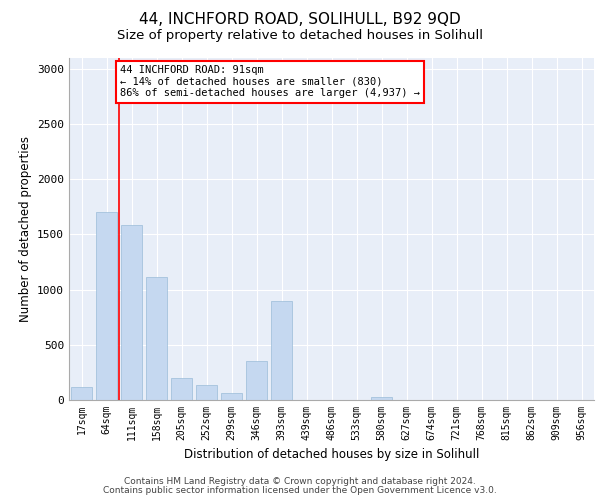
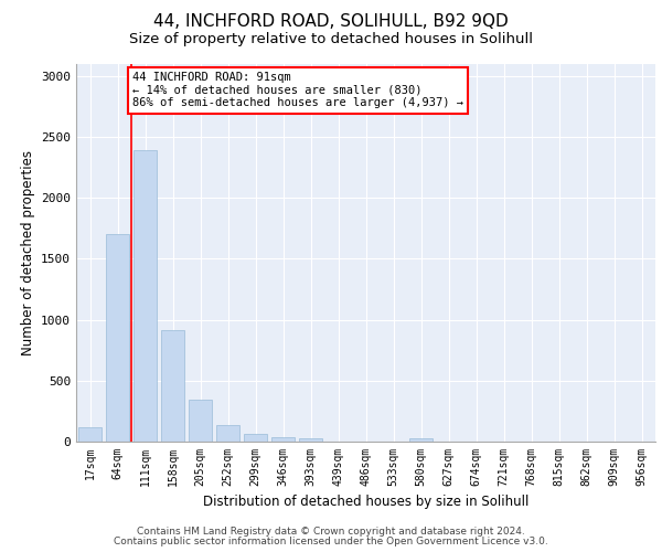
111sqm: 1580 -> 2390
158sqm: 1110 -> 910
205sqm: 200 -> 340
346sqm: 350 -> 40
393sqm: 900 -> 30
